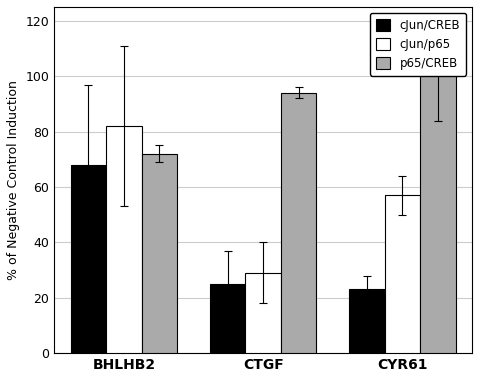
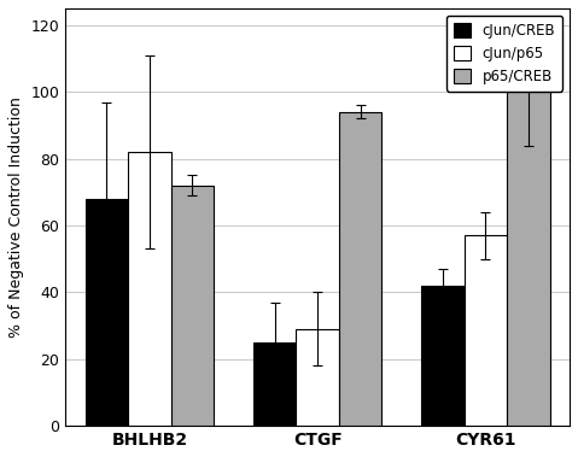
cJun/CREB/CYR61: 23 -> 42
